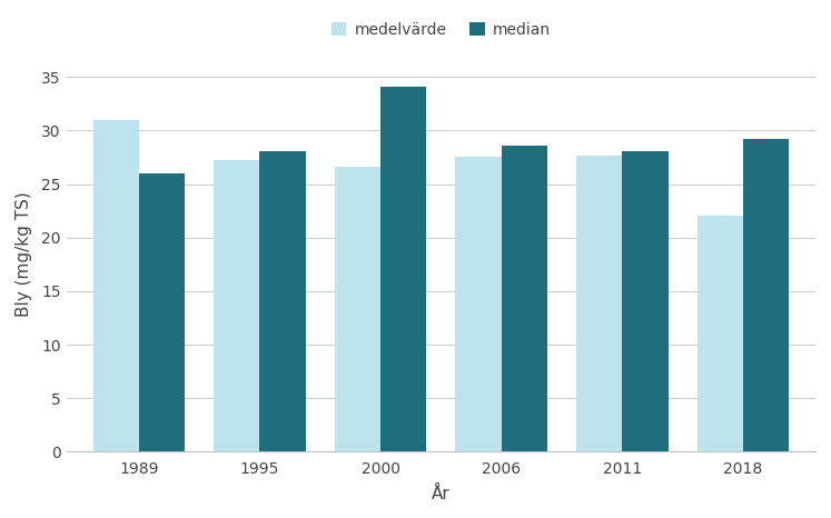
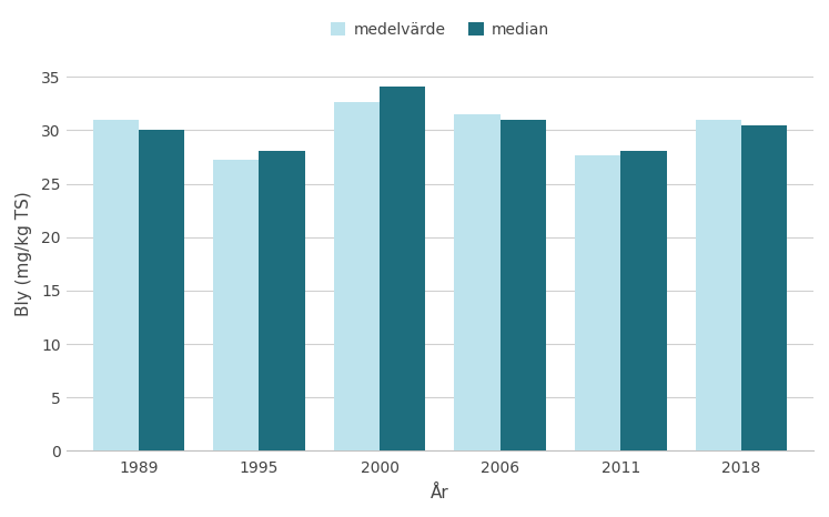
median/1989: 26.0 -> 30.0
medelvärde/2000: 26.6 -> 32.6
medelvärde/2006: 27.6 -> 31.5
median/2006: 28.6 -> 31.0
medelvärde/2018: 22.0 -> 31.0
median/2018: 29.2 -> 30.5
